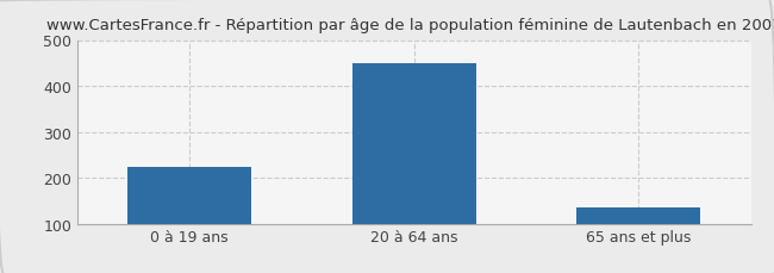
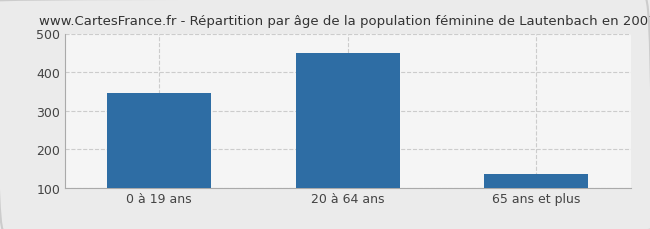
0 à 19 ans: 224 -> 345
